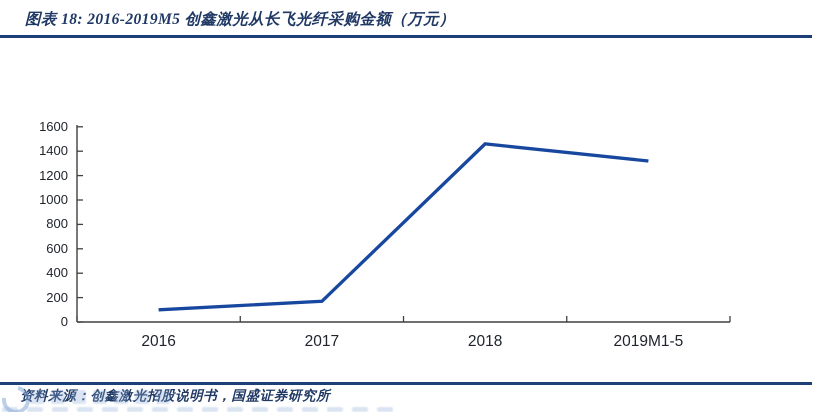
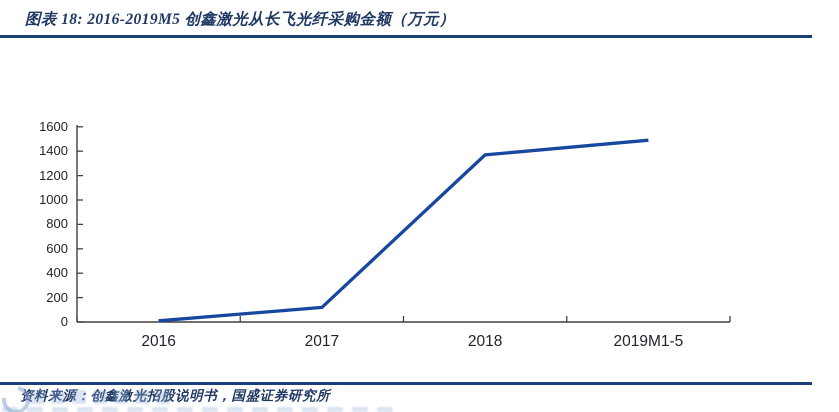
2016: 100 -> 10
2017: 170 -> 120
2018: 1460 -> 1370
2019M1-5: 1320 -> 1490
